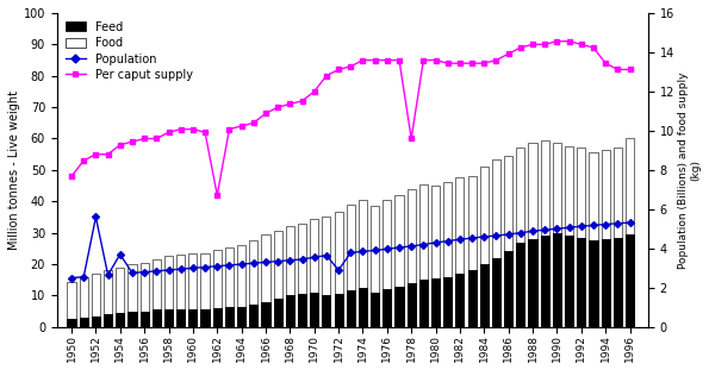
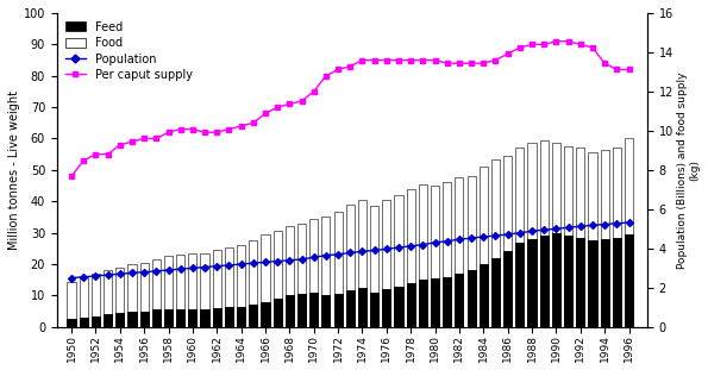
Population/1952: 5.6 -> 2.6
Population/1954: 3.7 -> 2.7
Per caput supply/1962: 42 -> 62
Population/1972: 2.9 -> 3.7
Per caput supply/1978: 60 -> 85
